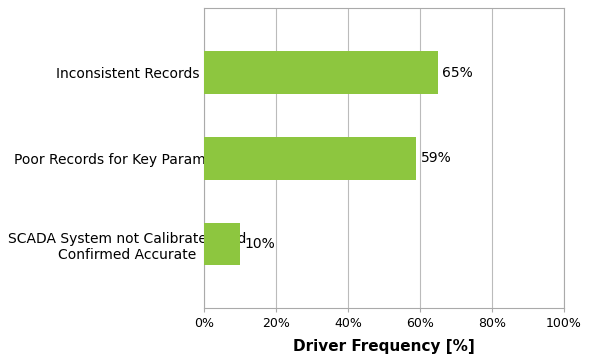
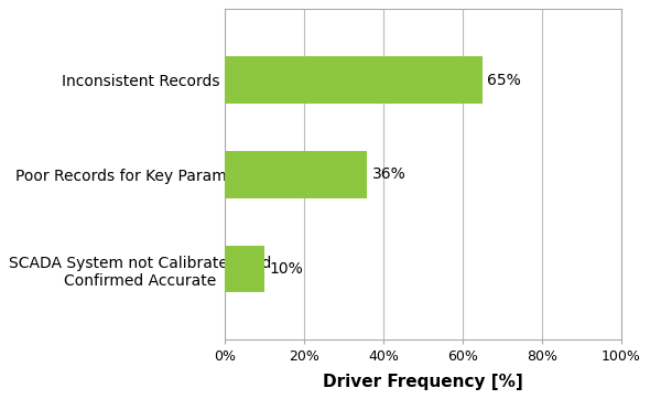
Poor Records for Key Parameters: 59% -> 36%
